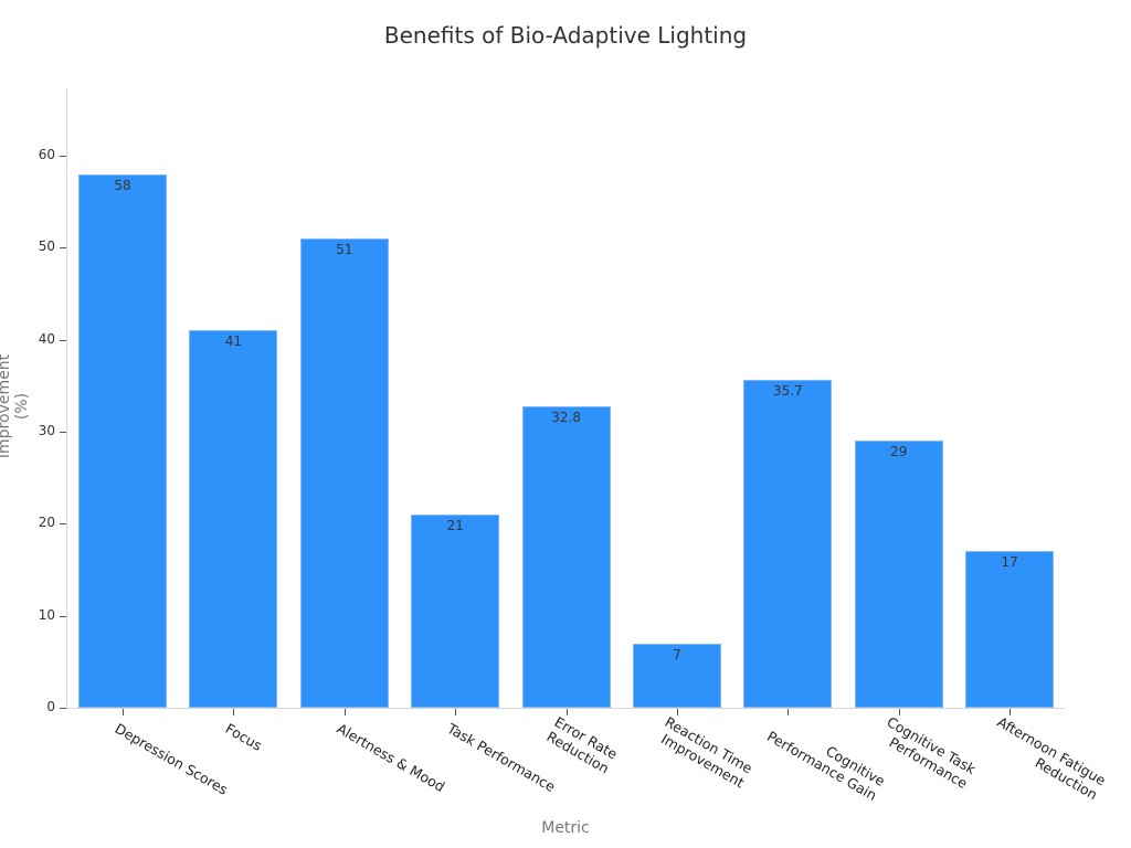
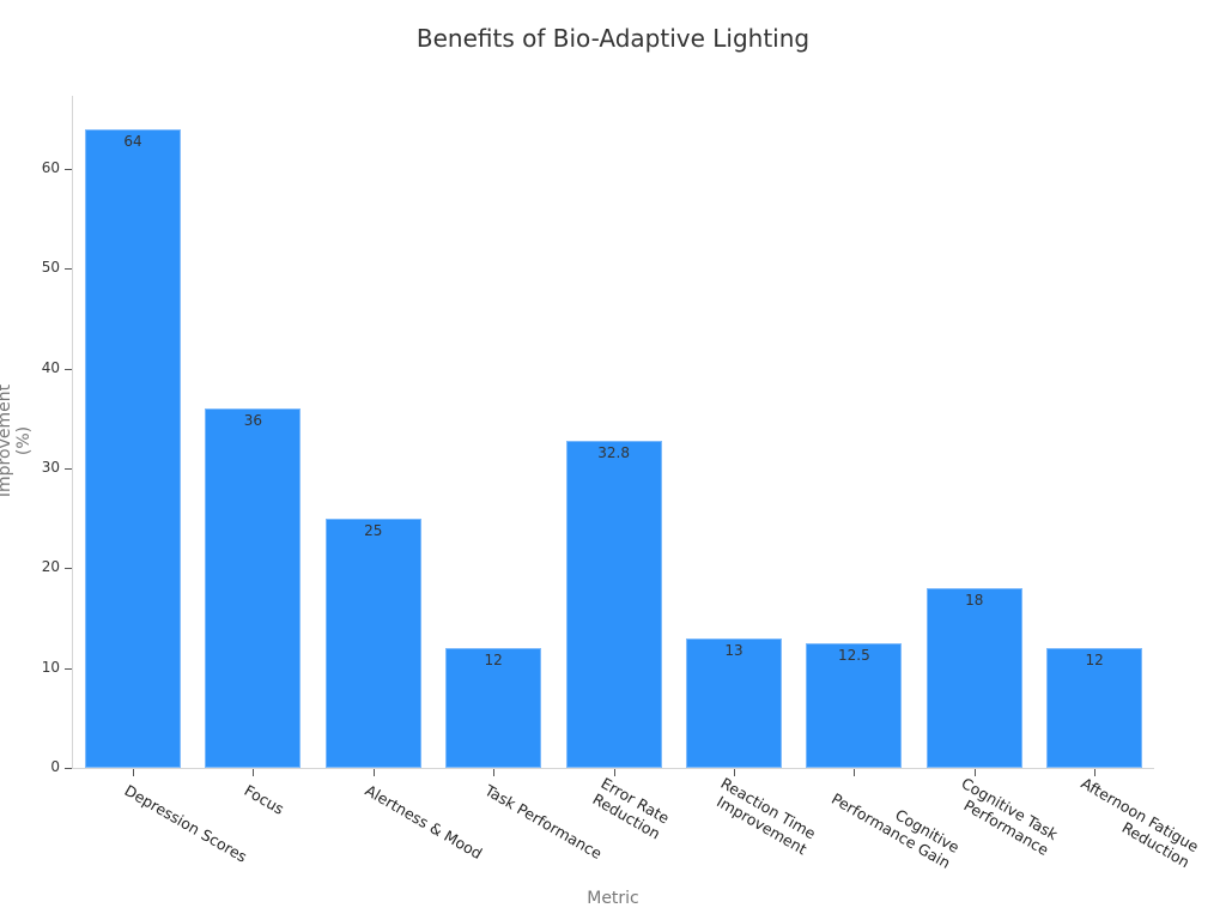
Depression Scores: 58 -> 64
Focus: 41 -> 36
Alertness & Mood: 51 -> 25
Task Performance: 21 -> 12
Reaction Time Improvement: 7 -> 13
Cognitive Performance Gain: 35.7 -> 12.5
Cognitive Task Performance: 29 -> 18
Afternoon Fatigue Reduction: 17 -> 12
